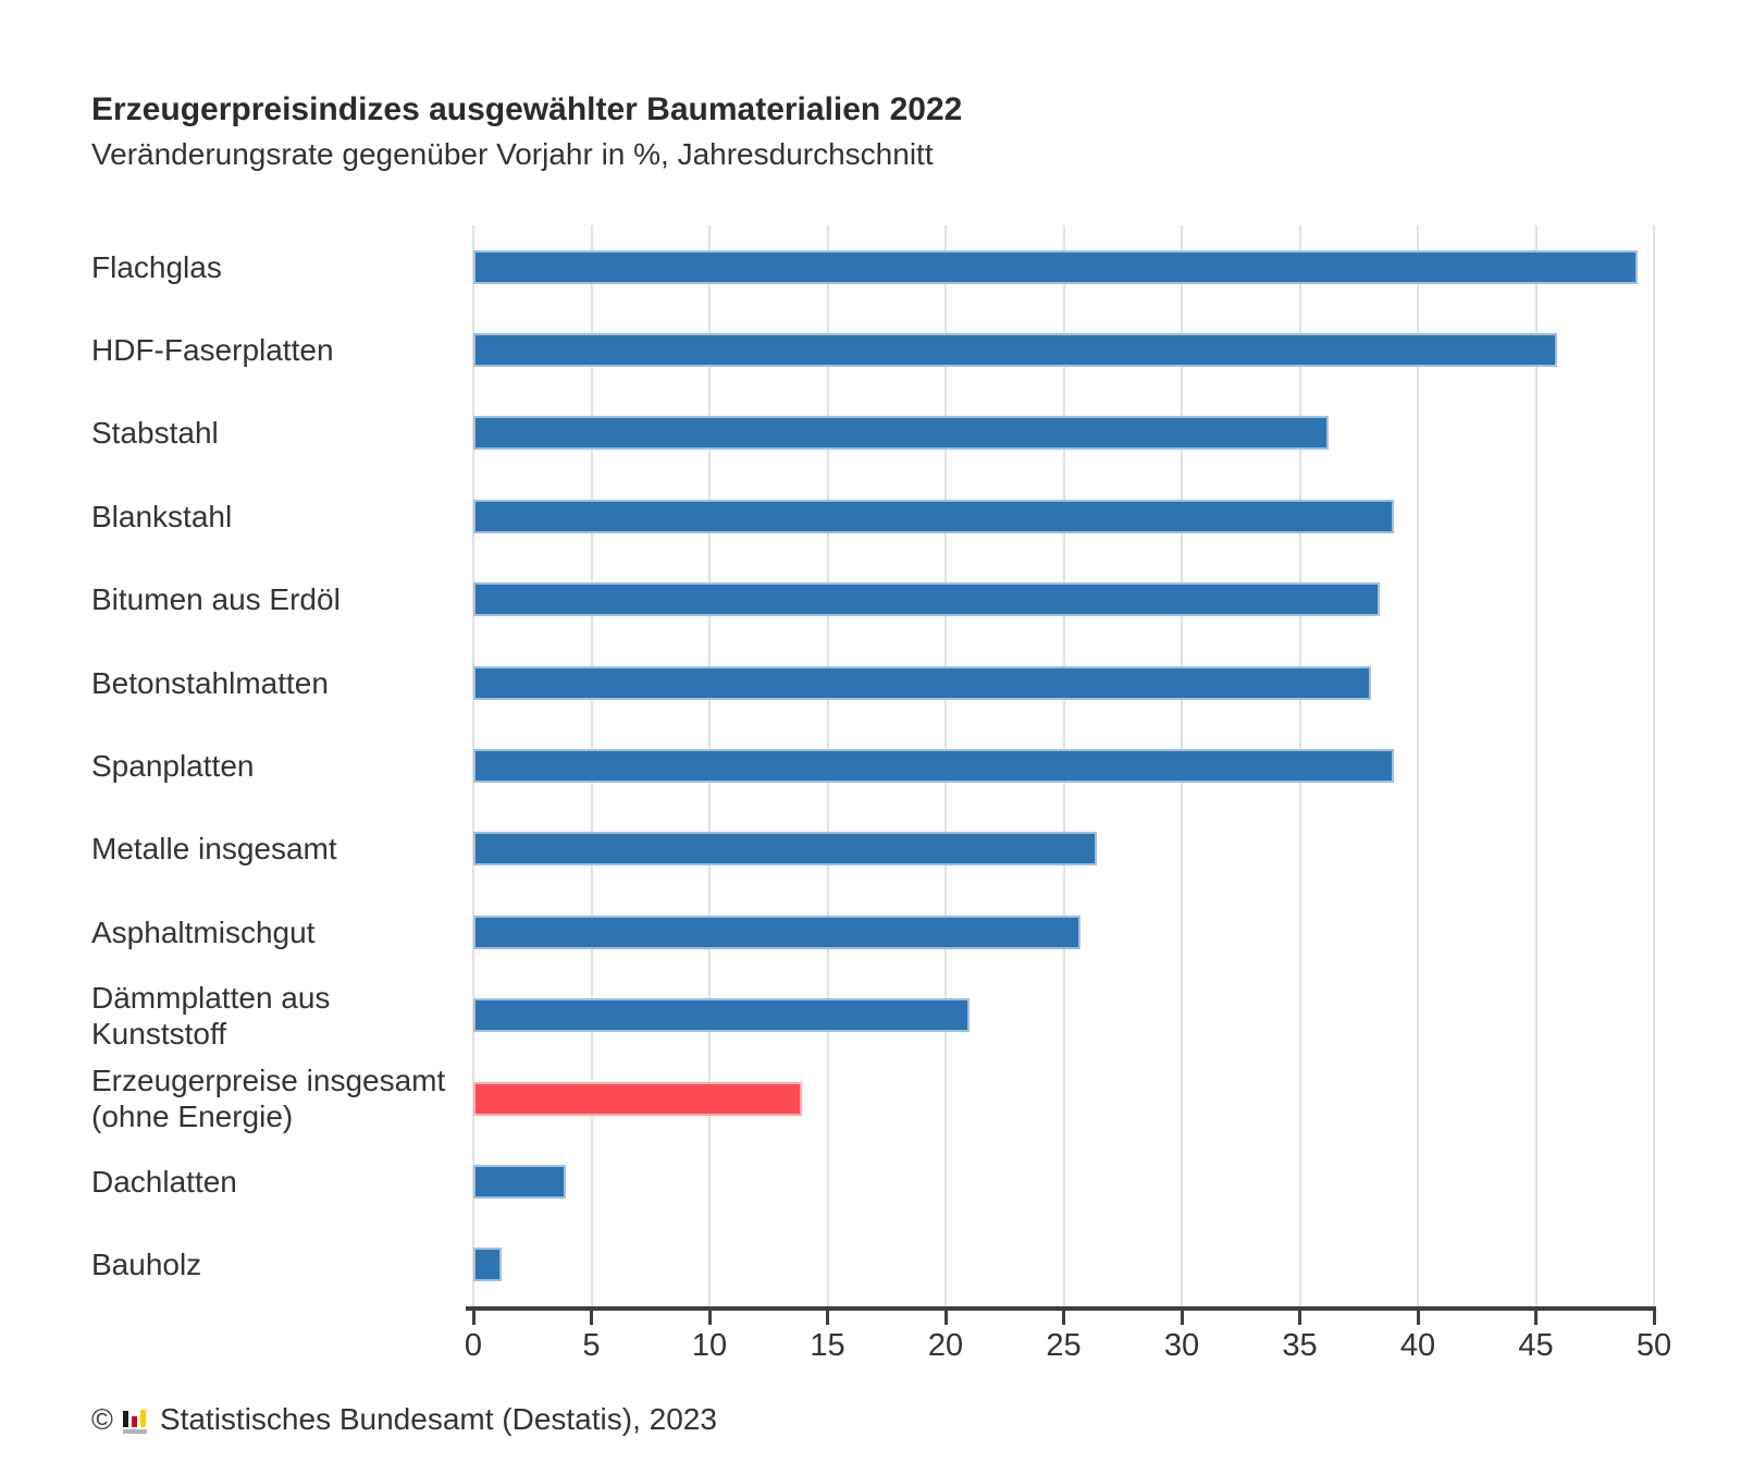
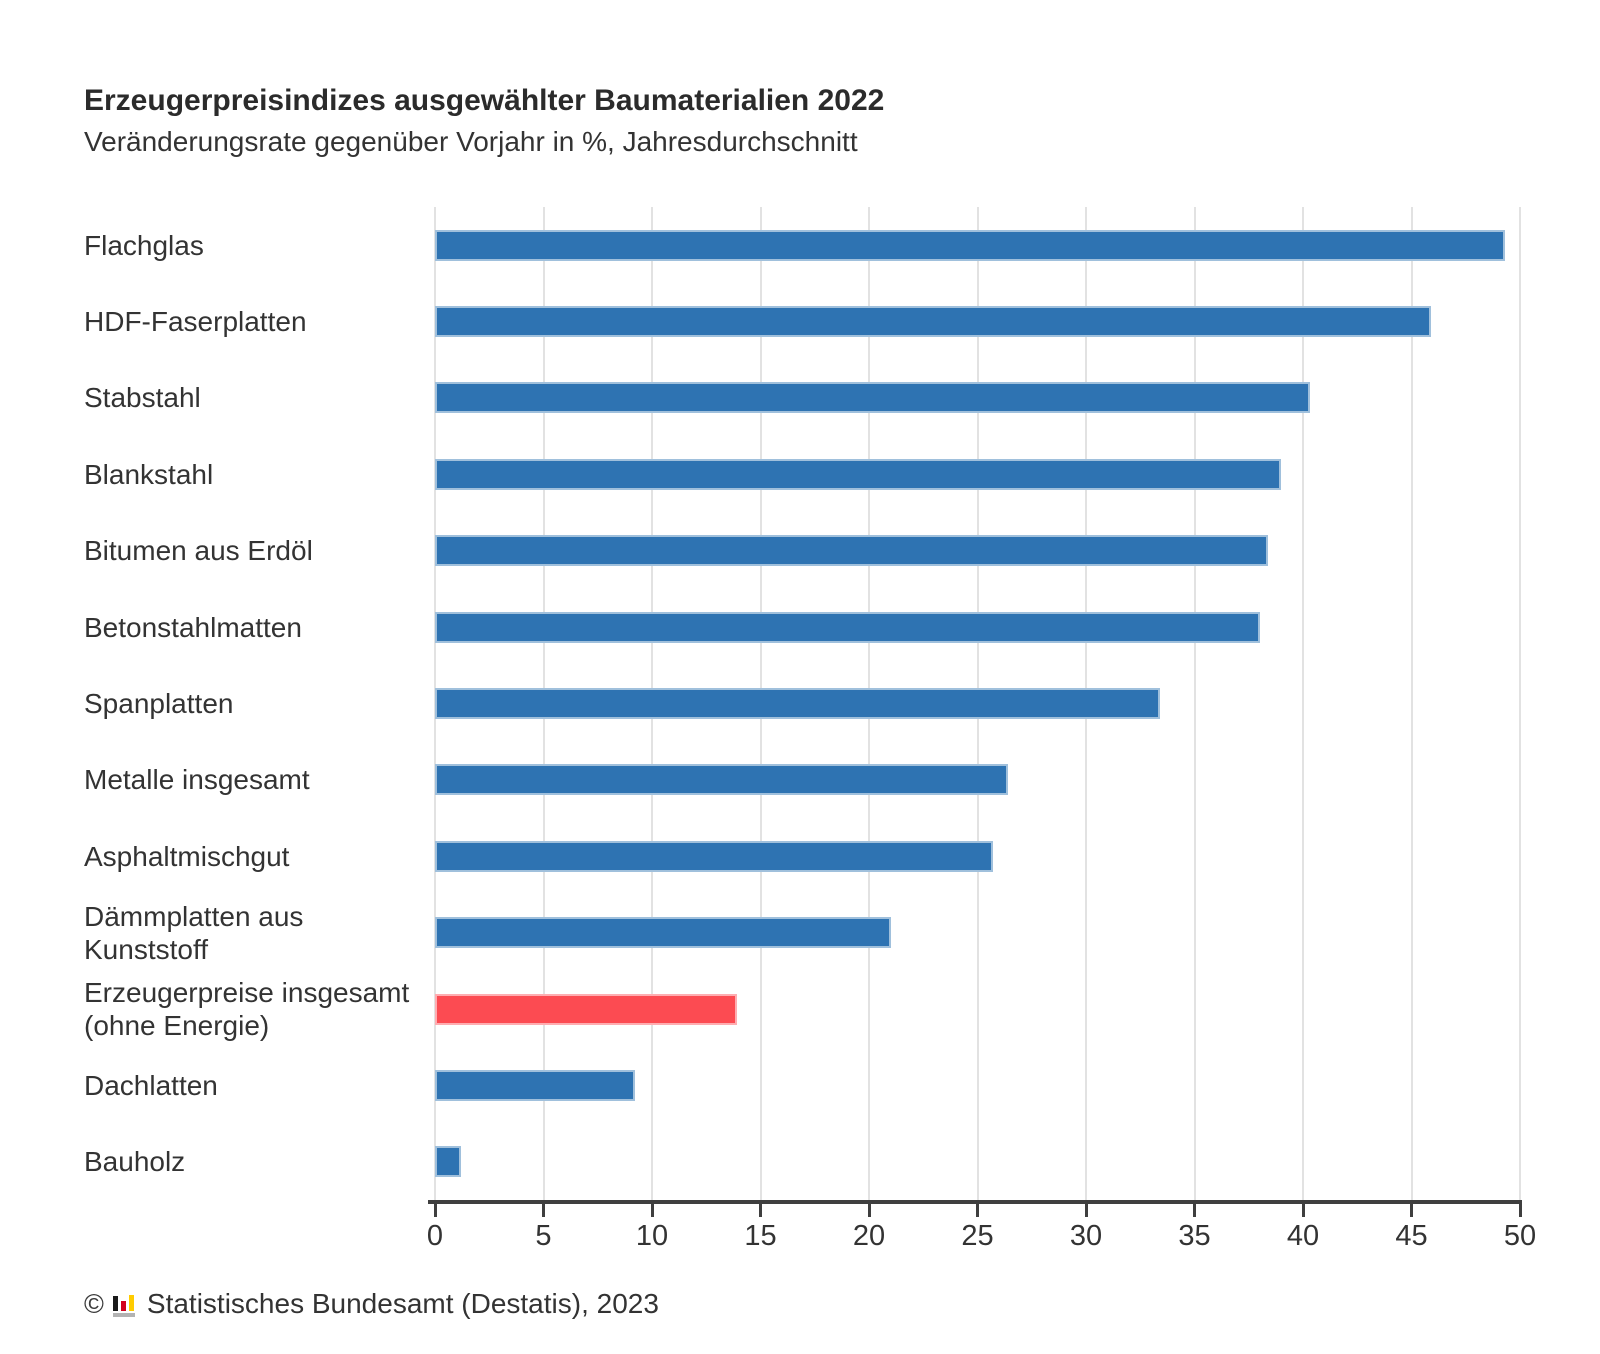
Stabstahl: 36.2 -> 40.3
Spanplatten: 39.0 -> 33.4
Dachlatten: 3.9 -> 9.2
